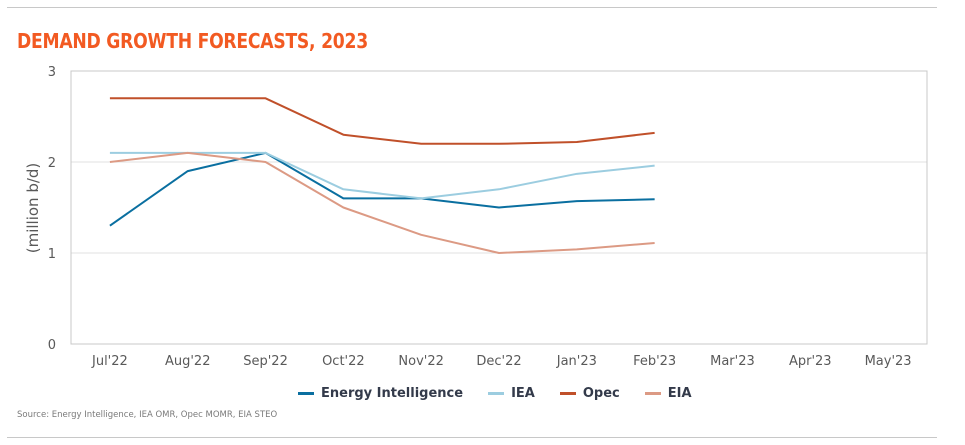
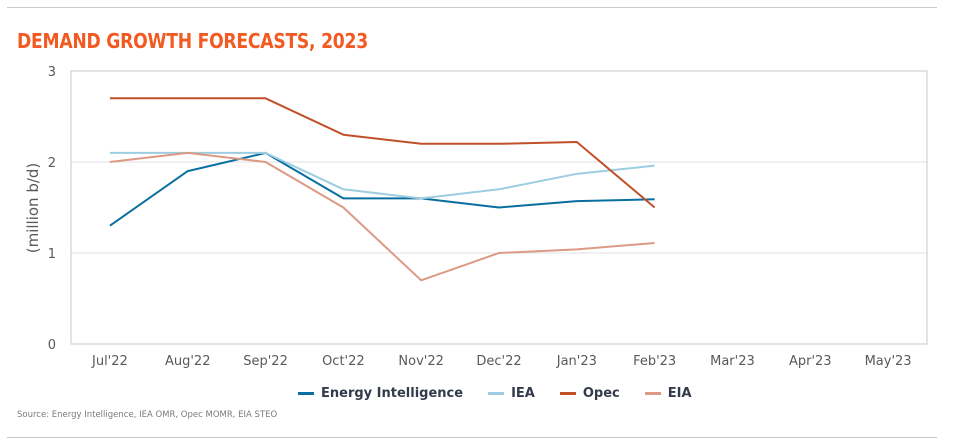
EIA/Nov'22: 1.2 -> 0.7
Opec/Feb'23: 2.3 -> 1.5
